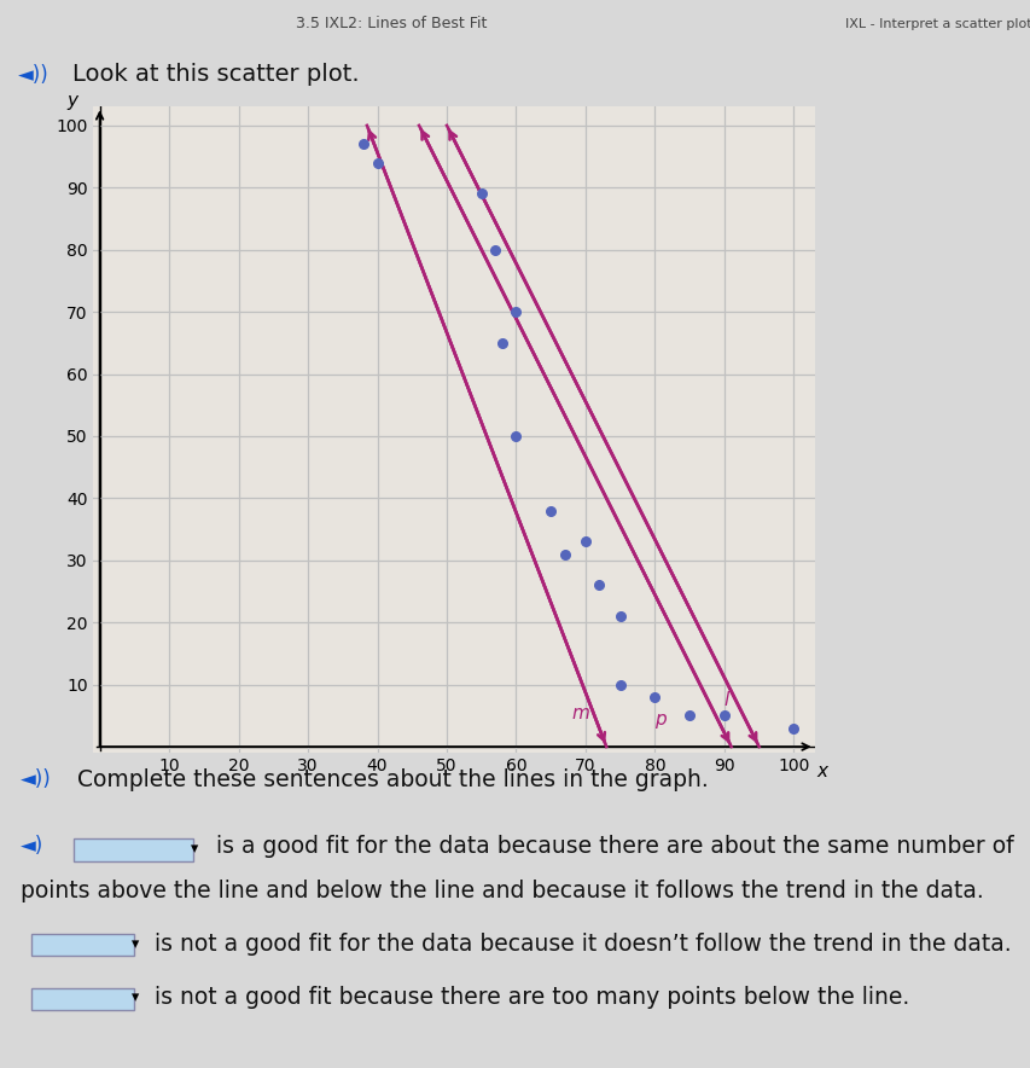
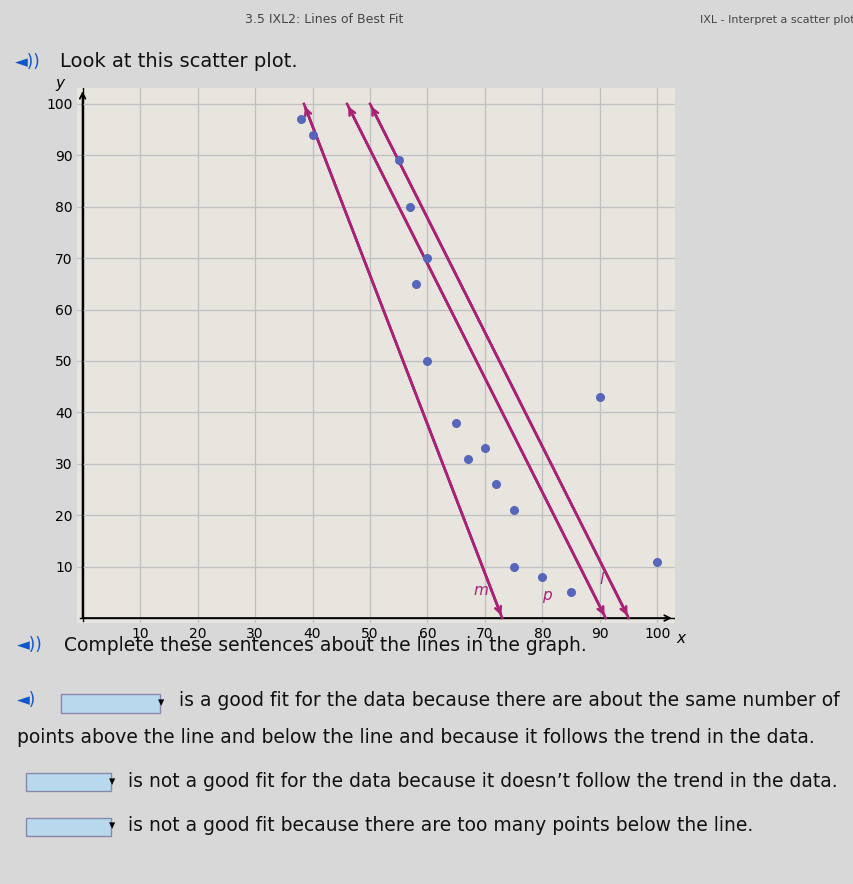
90: 5 -> 43
100: 3 -> 11
